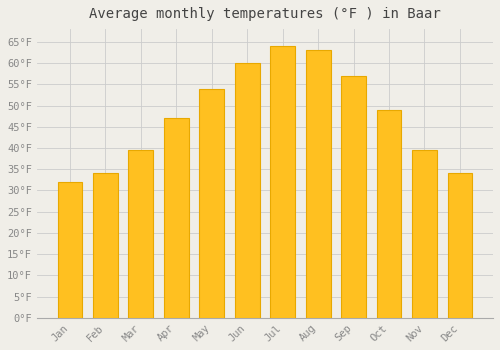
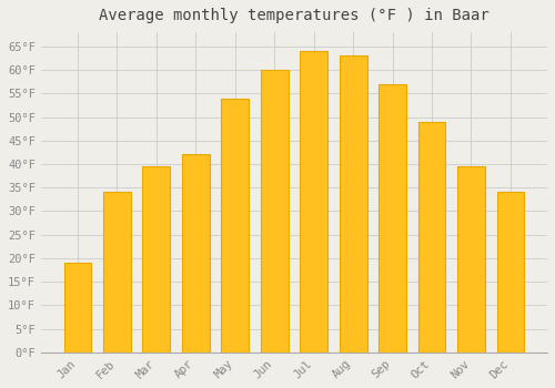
Jan: 32.0°F -> 19.0°F
Apr: 47.0°F -> 42.0°F
